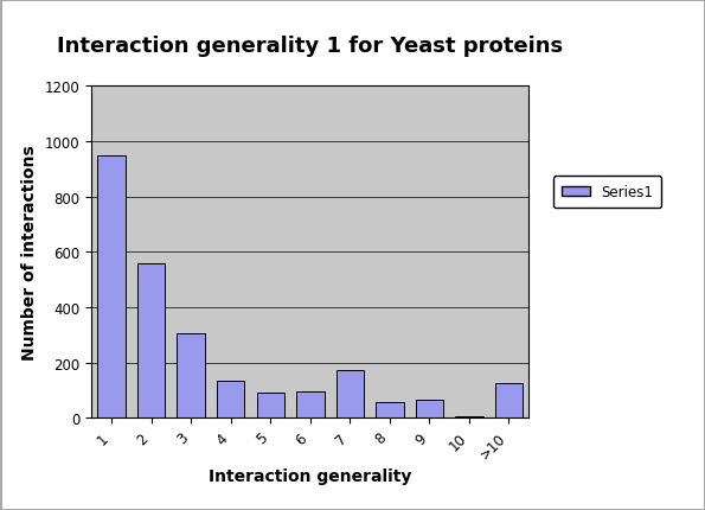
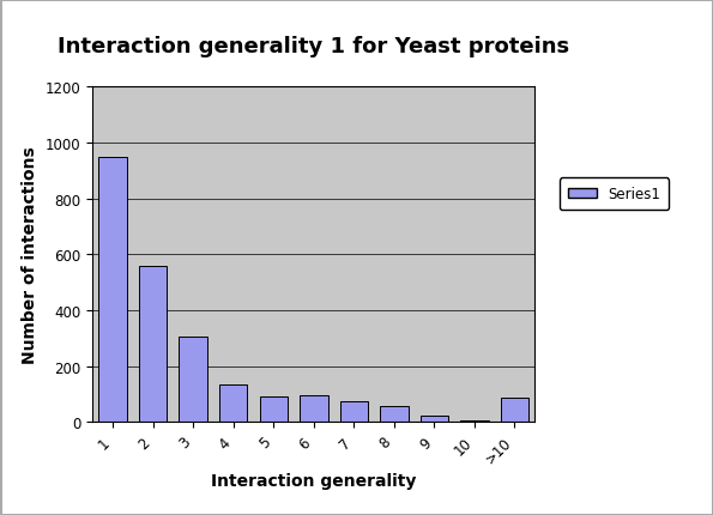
7: 175 -> 75
9: 65 -> 22
>10: 125 -> 88
